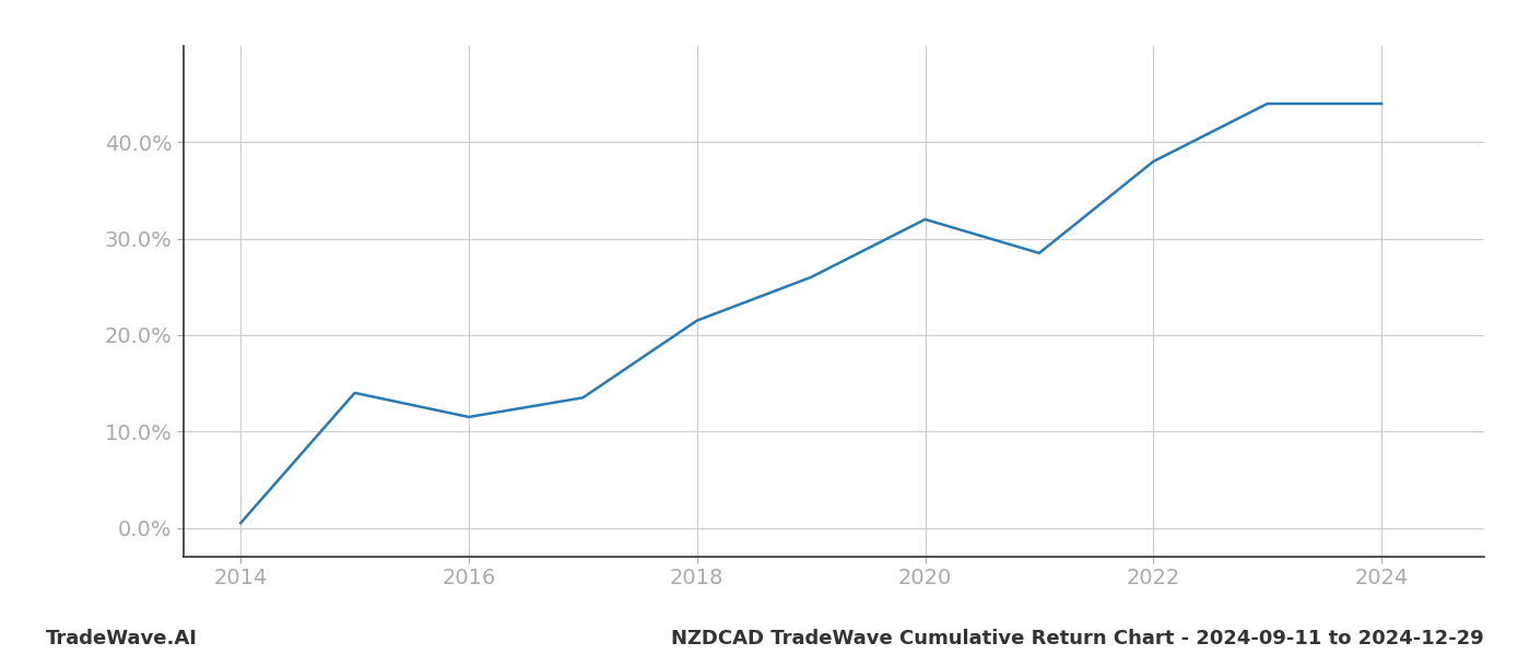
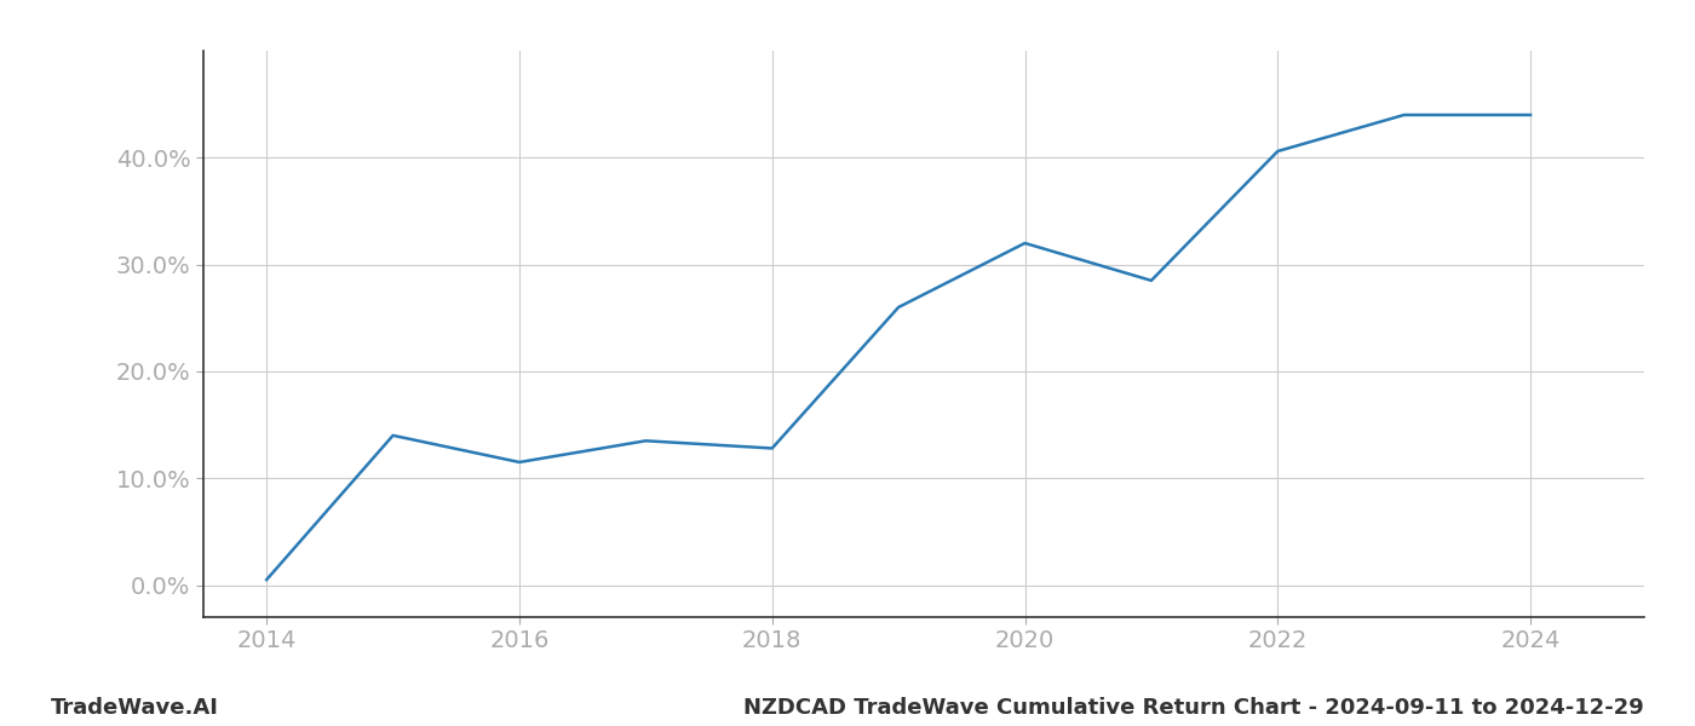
2018: 21.5% -> 12.8%
2022: 38.0% -> 40.6%
